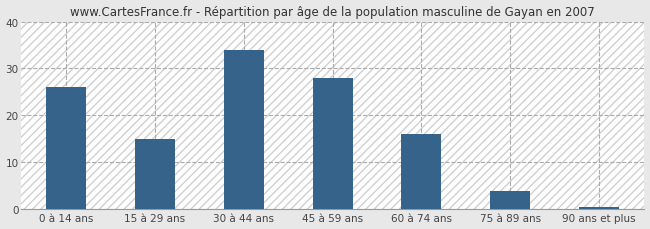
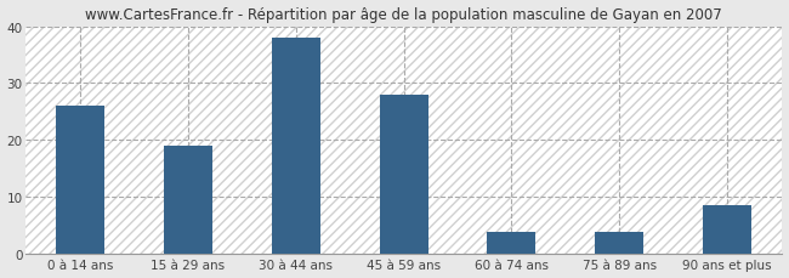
15 à 29 ans: 15.0 -> 19.0
30 à 44 ans: 34.0 -> 38.0
60 à 74 ans: 16.0 -> 4.0
90 ans et plus: 0.5 -> 8.5
